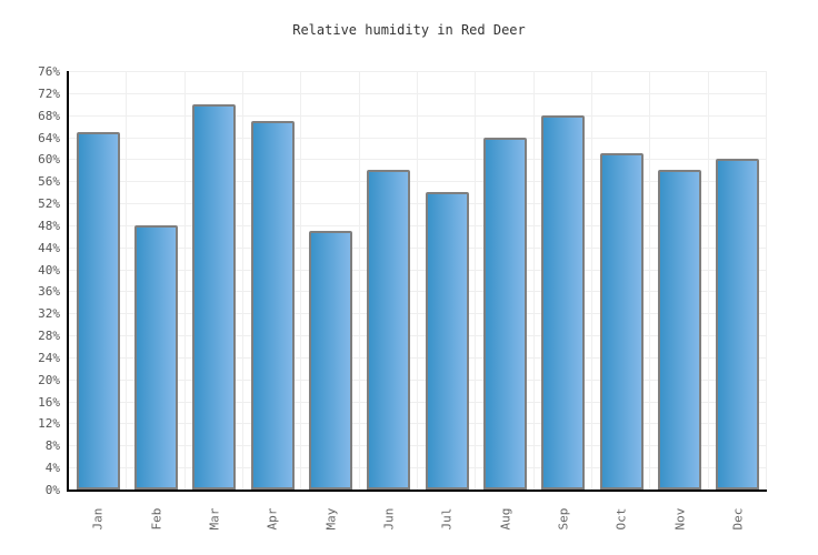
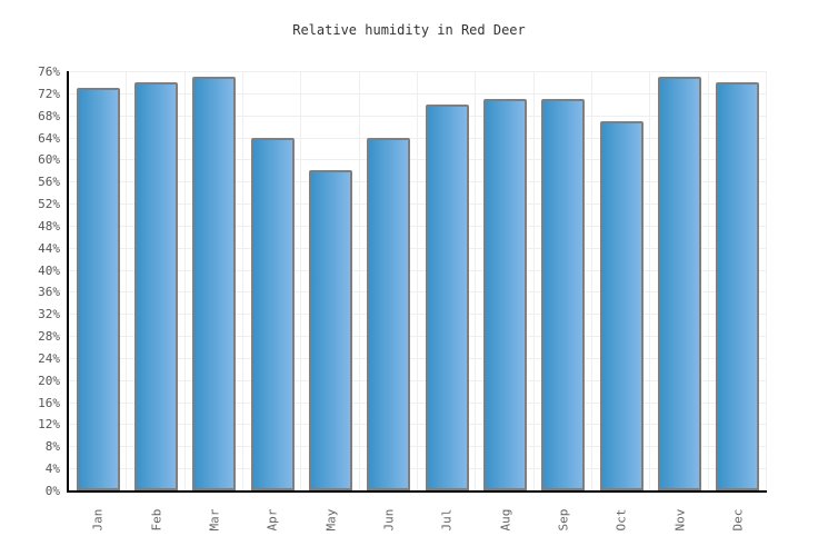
Jan: 65% -> 73%
Feb: 48% -> 74%
Mar: 70% -> 75%
Apr: 67% -> 64%
May: 47% -> 58%
Jun: 58% -> 64%
Jul: 54% -> 70%
Aug: 64% -> 71%
Sep: 68% -> 71%
Oct: 61% -> 67%
Nov: 58% -> 75%
Dec: 60% -> 74%
